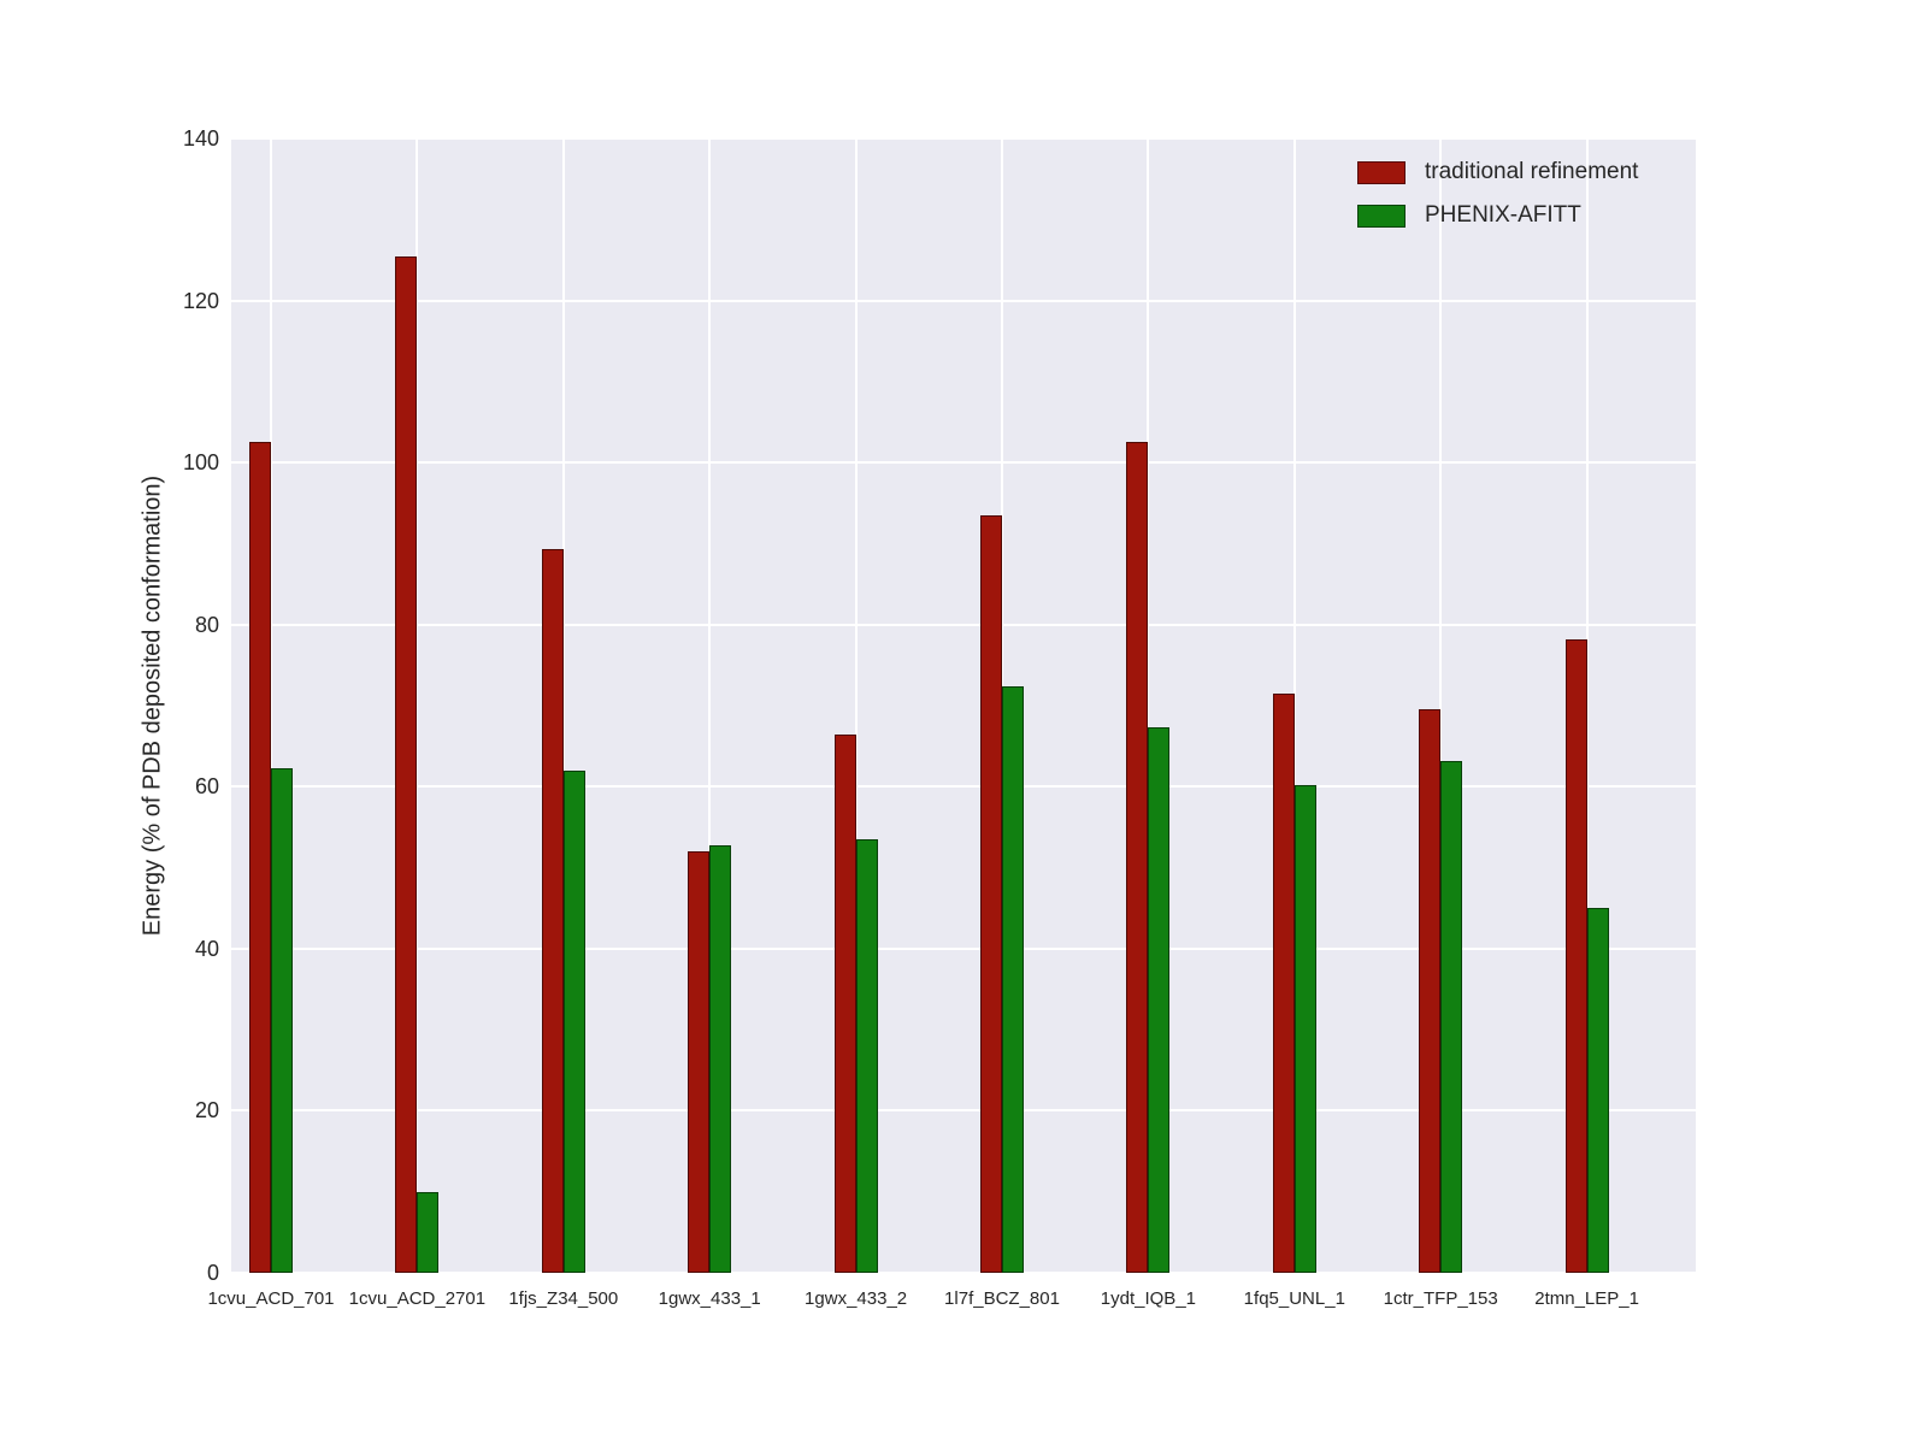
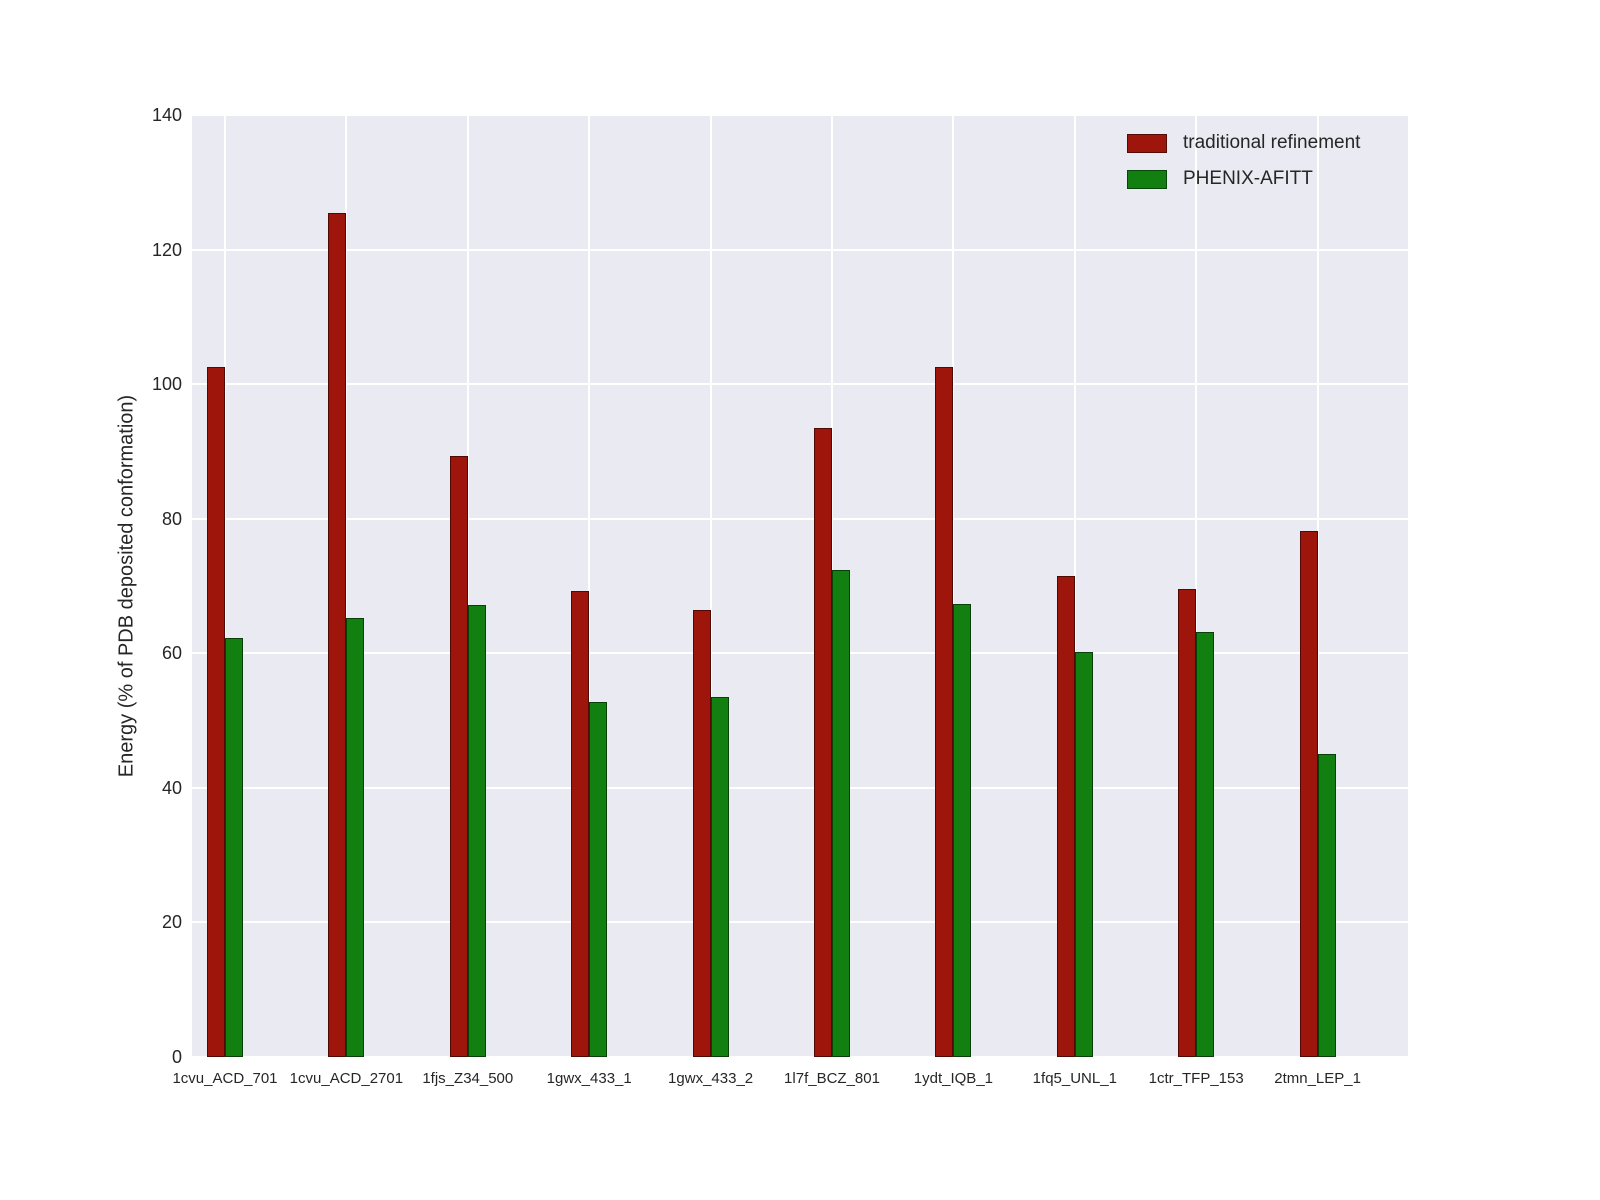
PHENIX-AFITT/1cvu_ACD_2701: 10 -> 65
PHENIX-AFITT/1fjs_Z34_500: 62 -> 67
traditional refinement/1gwx_433_1: 52 -> 69
